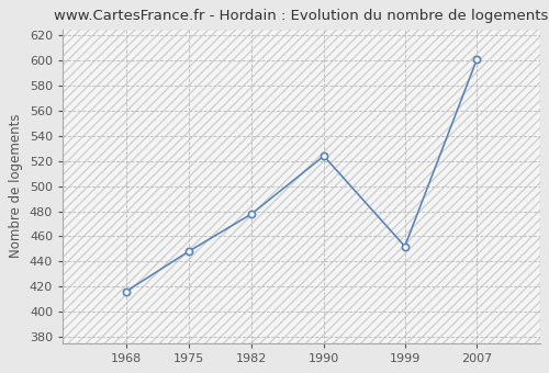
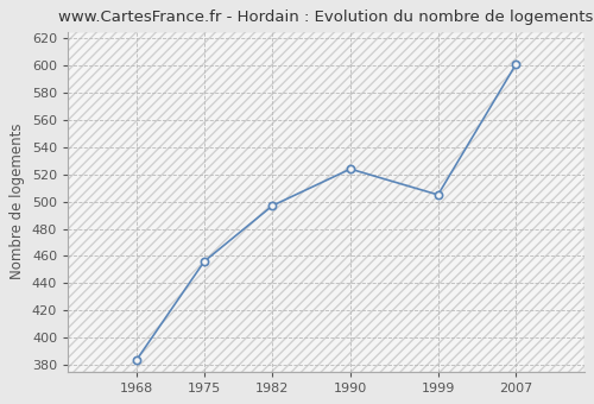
1968: 416 -> 383
1975: 448 -> 456
1982: 478 -> 497
1999: 452 -> 505
